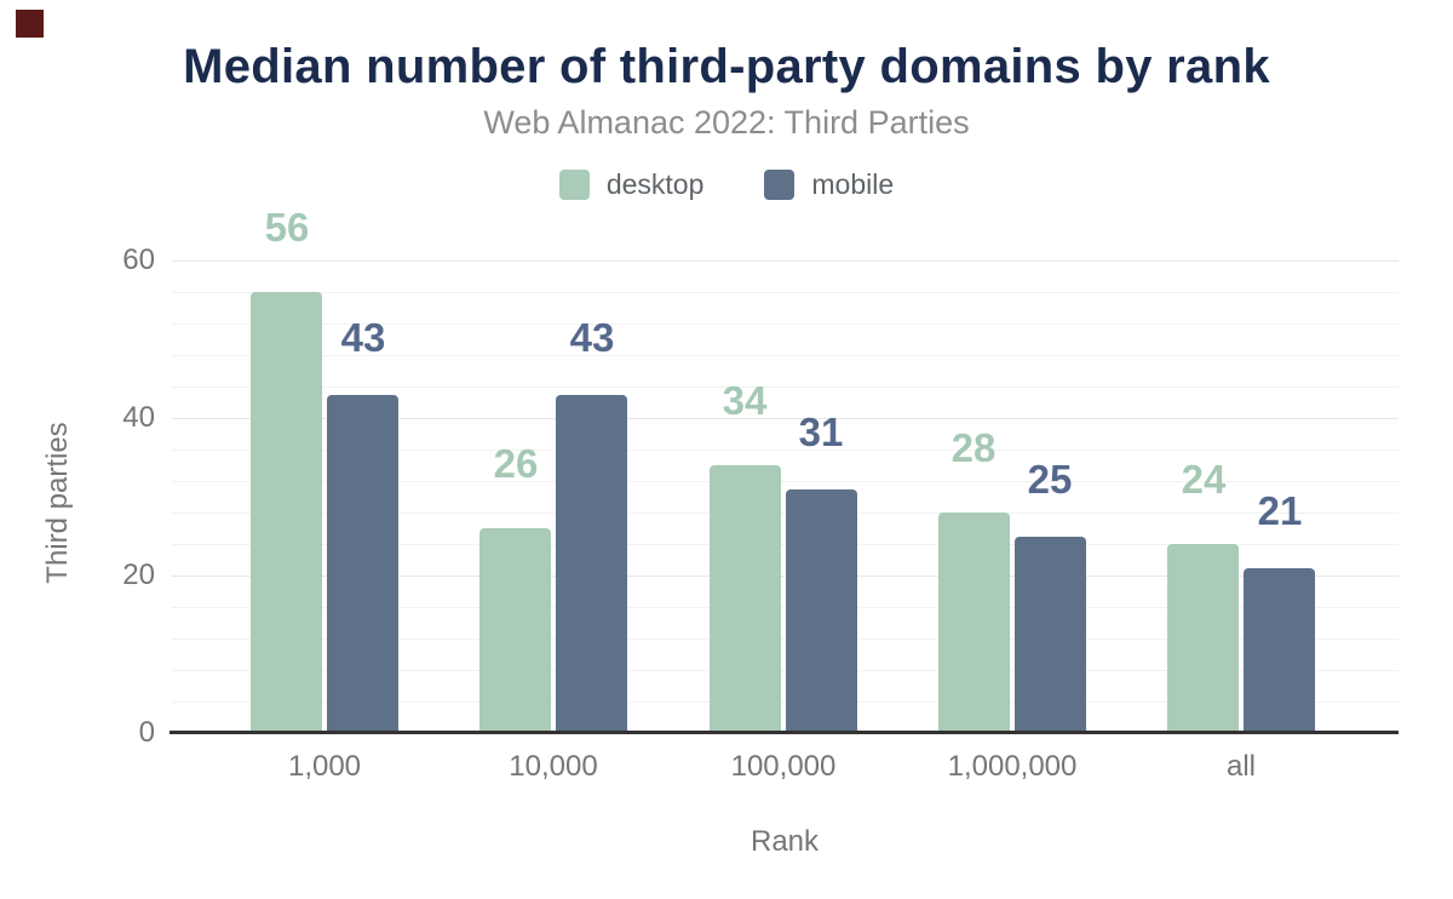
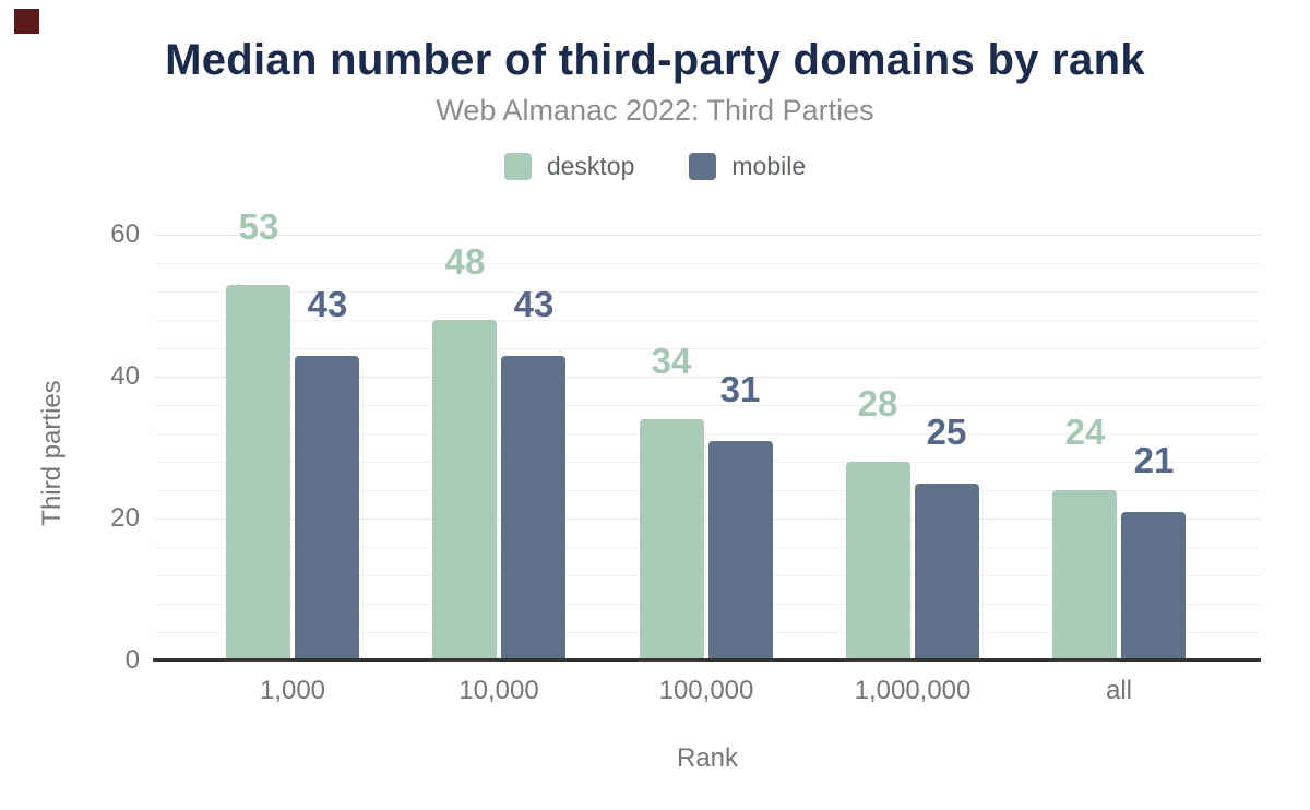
desktop/1,000: 56 -> 53
desktop/10,000: 26 -> 48
